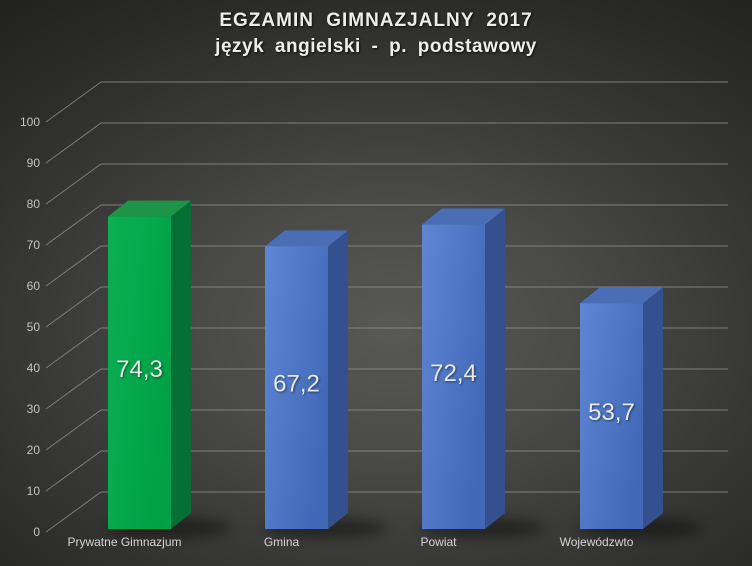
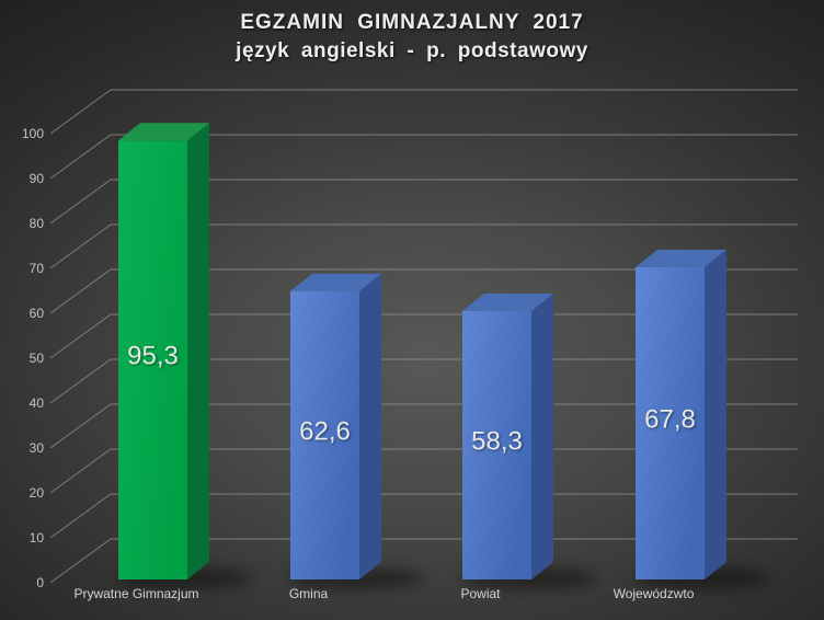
Prywatne Gimnazjum: 74,3 -> 95,3
Gmina: 67,2 -> 62,6
Powiat: 72,4 -> 58,3
Wojewódzwto: 53,7 -> 67,8
